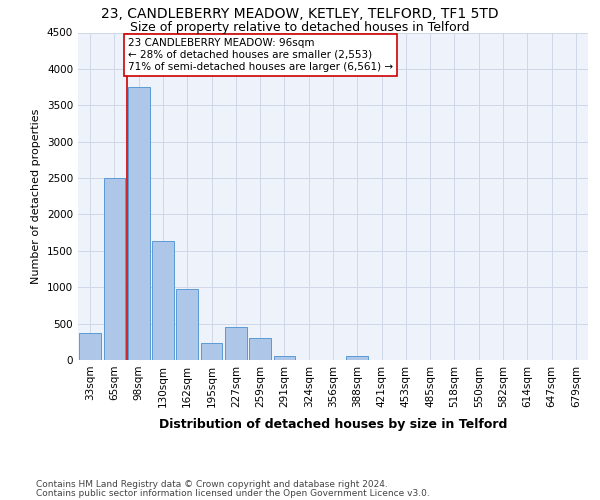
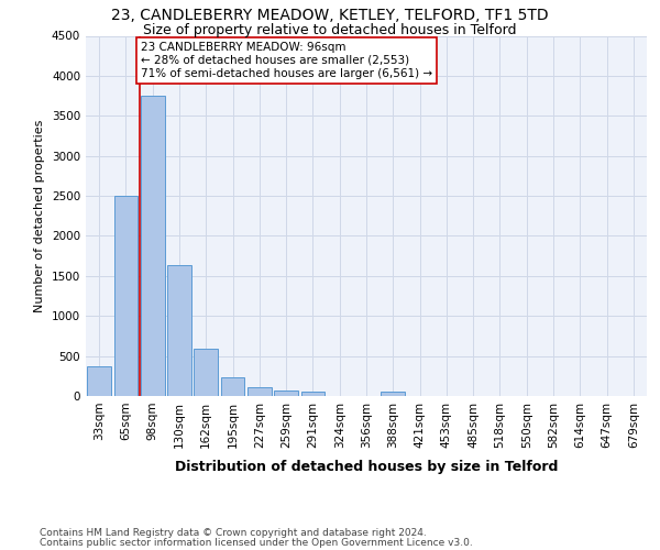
162sqm: 980 -> 590
227sqm: 460 -> 100
259sqm: 300 -> 60
